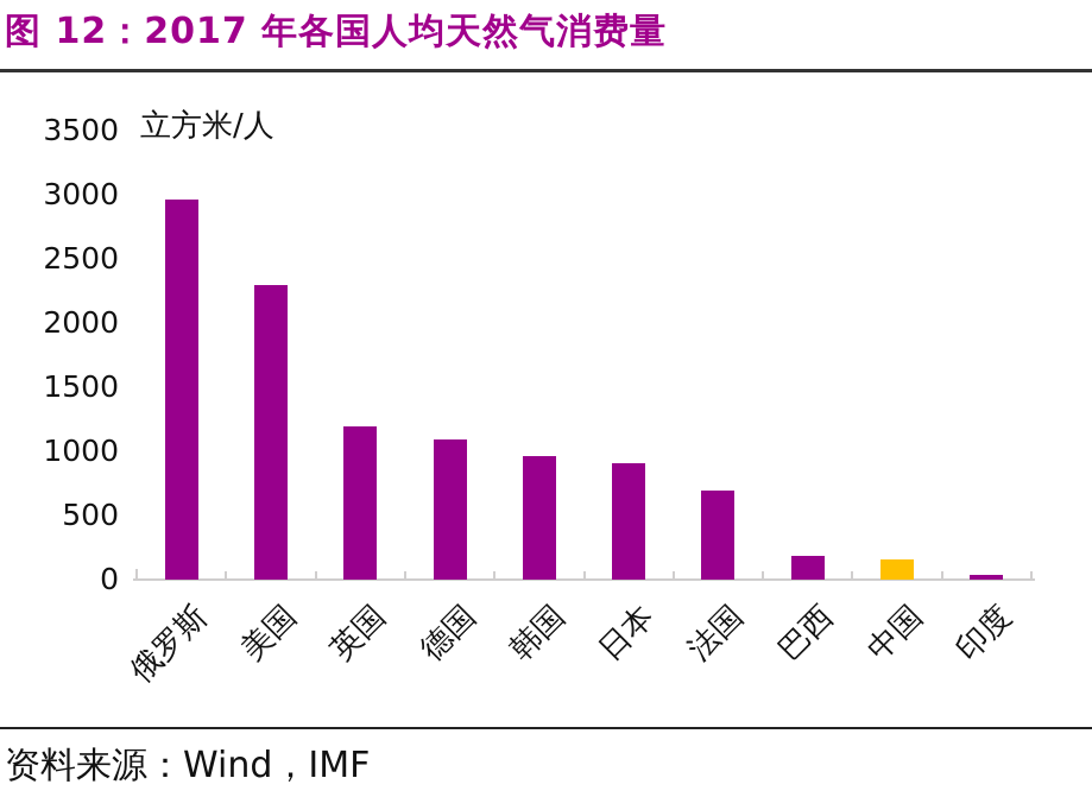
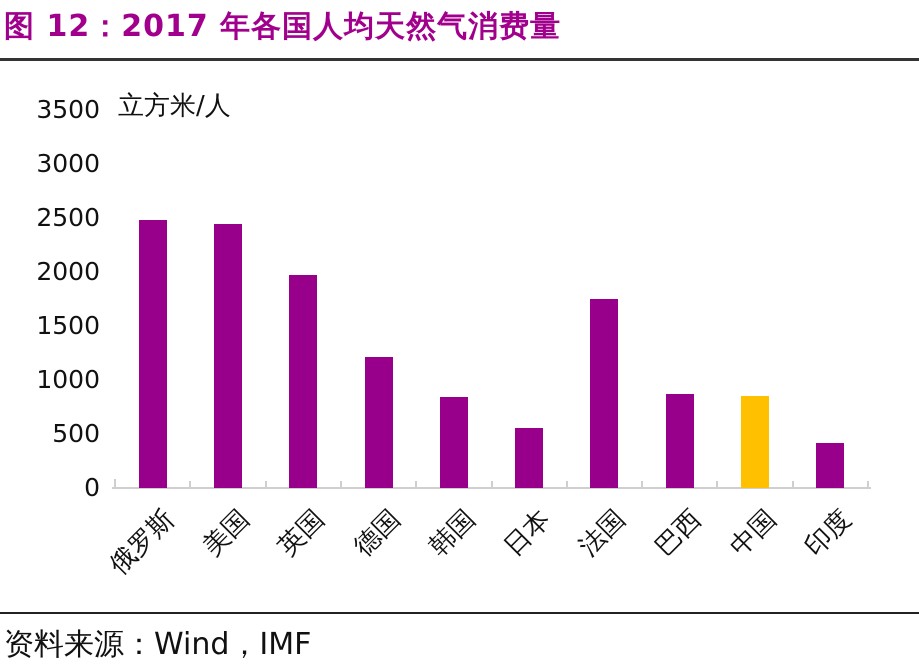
俄罗斯: 2960 -> 2480
美国: 2300 -> 2440
英国: 1190 -> 1970
德国: 1090 -> 1210
韩国: 960 -> 840
日本: 910 -> 560
法国: 690 -> 1750
巴西: 180 -> 870
中国: 160 -> 850
印度: 40 -> 420
